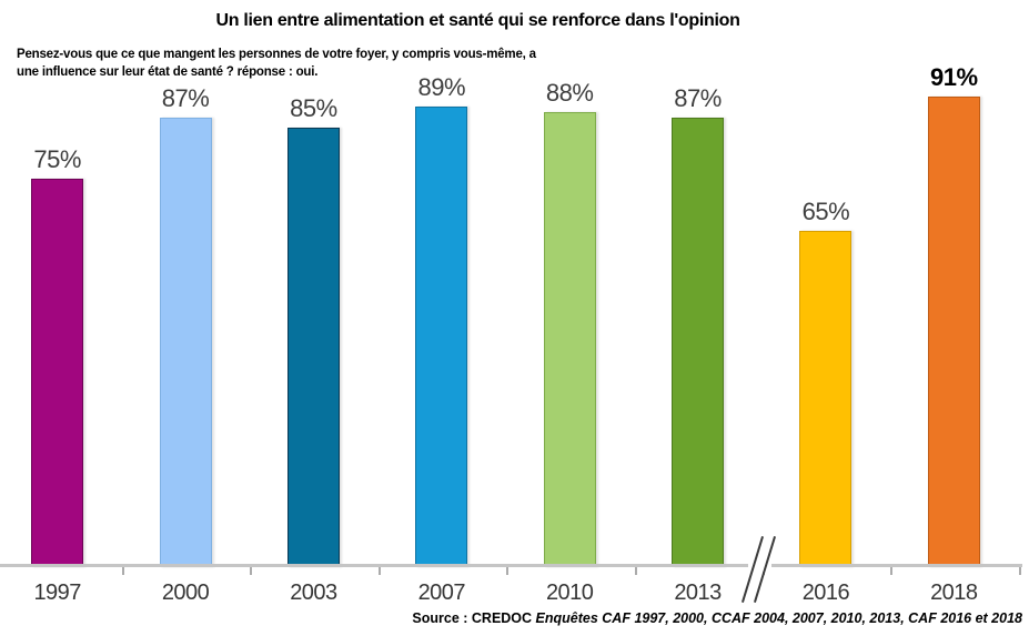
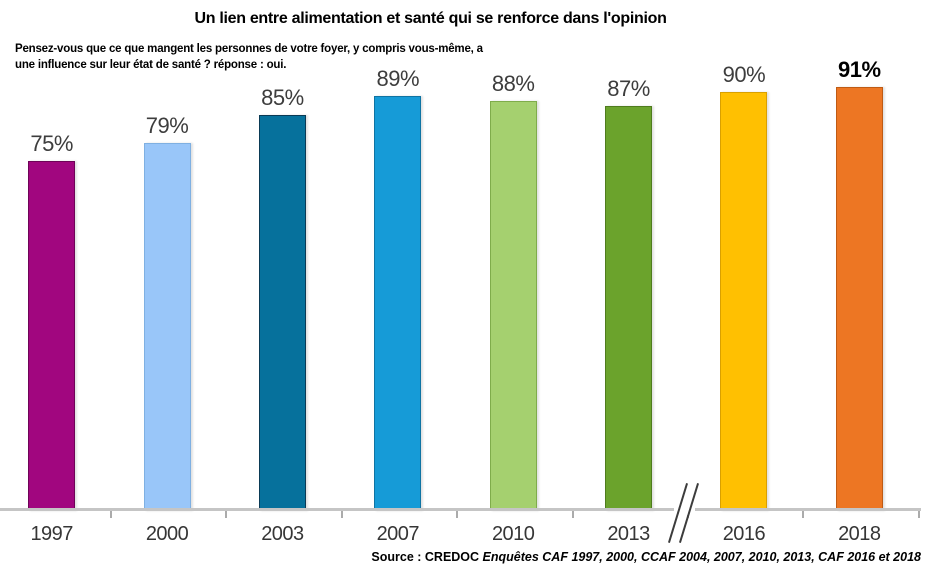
2000: 87% -> 79%
2016: 65% -> 90%
